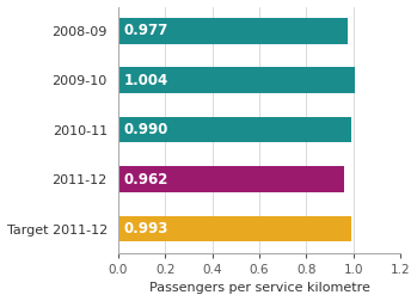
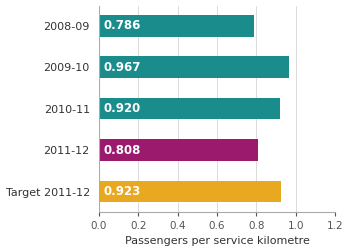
2008-09: 0.977 -> 0.786
2009-10: 1.004 -> 0.967
2010-11: 0.990 -> 0.920
2011-12: 0.962 -> 0.808
Target 2011-12: 0.993 -> 0.923
